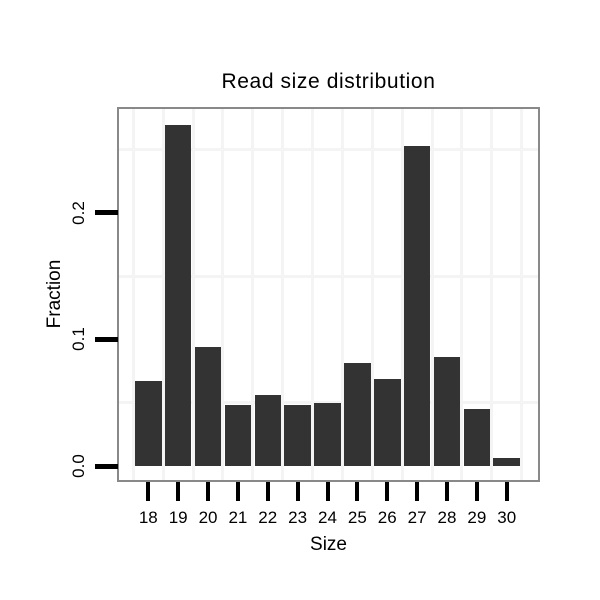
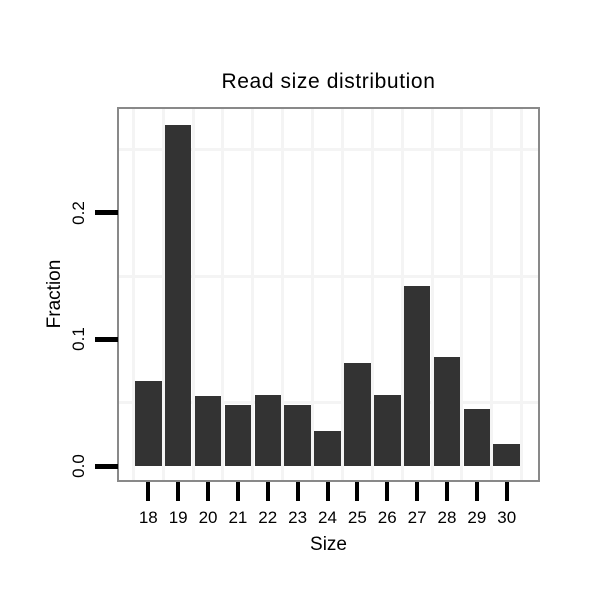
20: 0.094 -> 0.055
24: 0.050 -> 0.028
26: 0.069 -> 0.056
27: 0.253 -> 0.142
30: 0.006 -> 0.017
